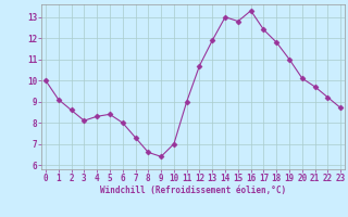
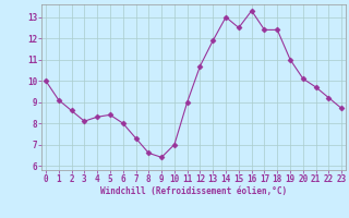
15: 12.8 -> 12.5
18: 11.8 -> 12.4
